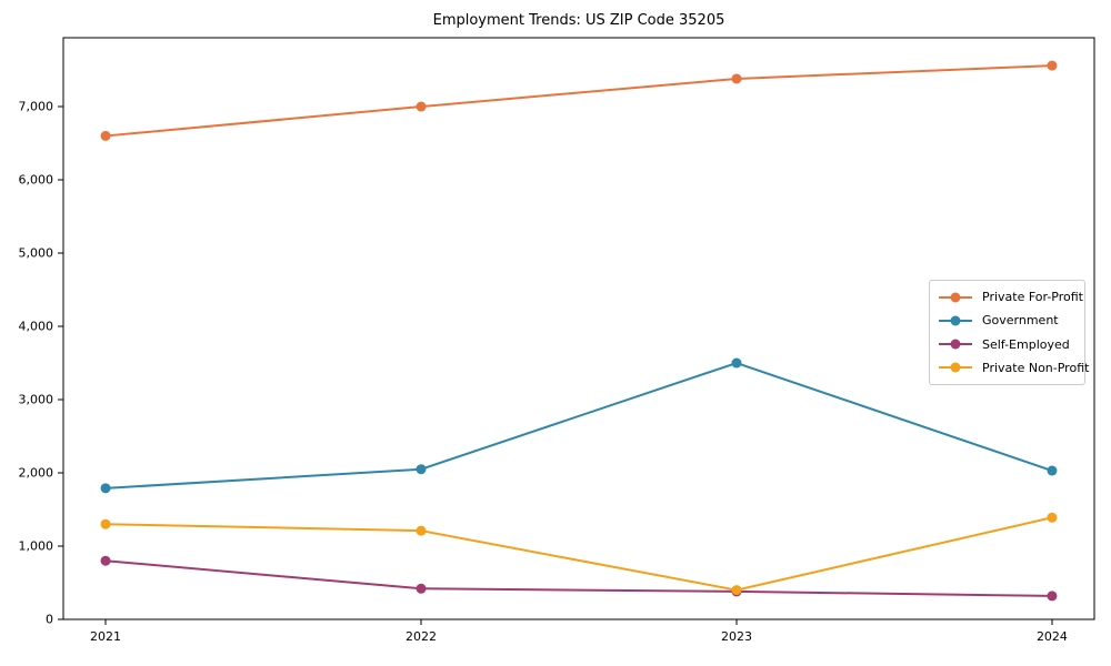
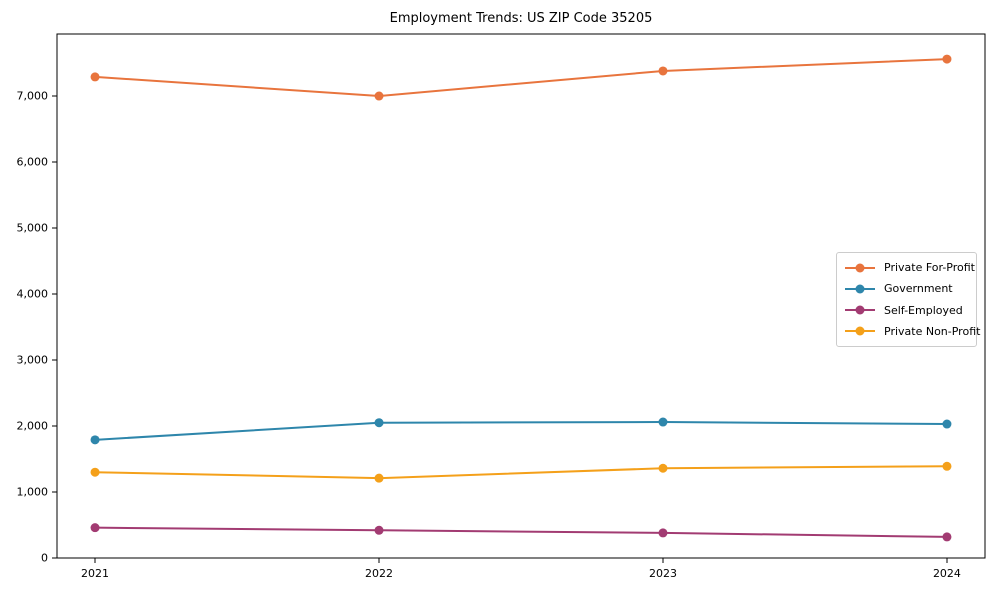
Private For-Profit/2021: 6600 -> 7300
Self-Employed/2021: 800 -> 500
Government/2023: 3500 -> 2100
Private Non-Profit/2023: 400 -> 1400
